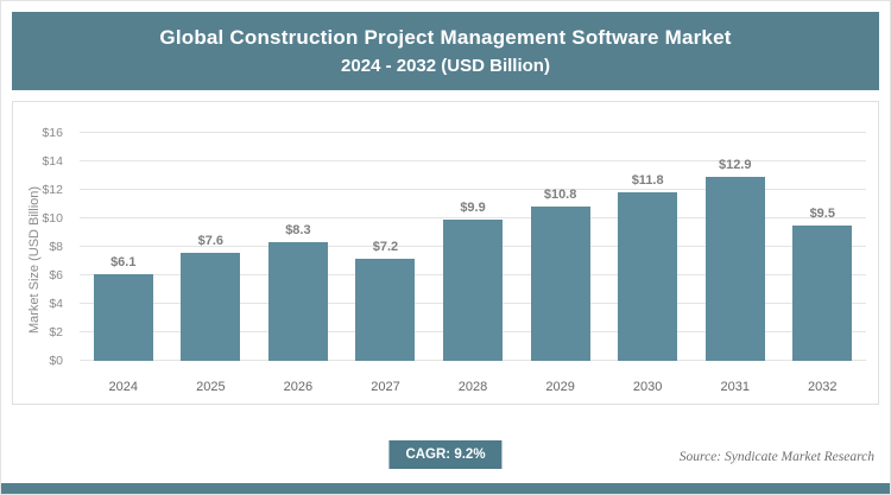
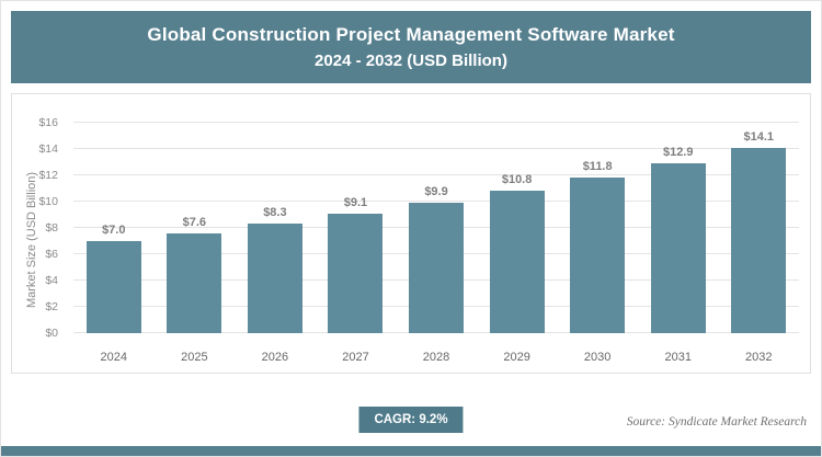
2024: $6.1 -> $7.0
2027: $7.2 -> $9.1
2032: $9.5 -> $14.1
